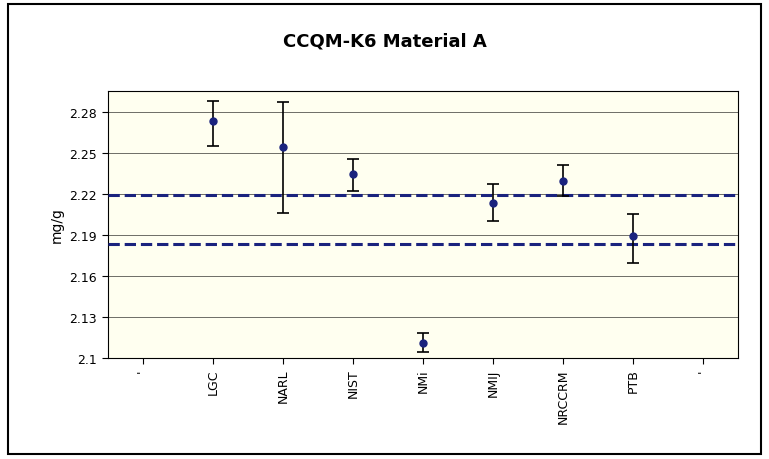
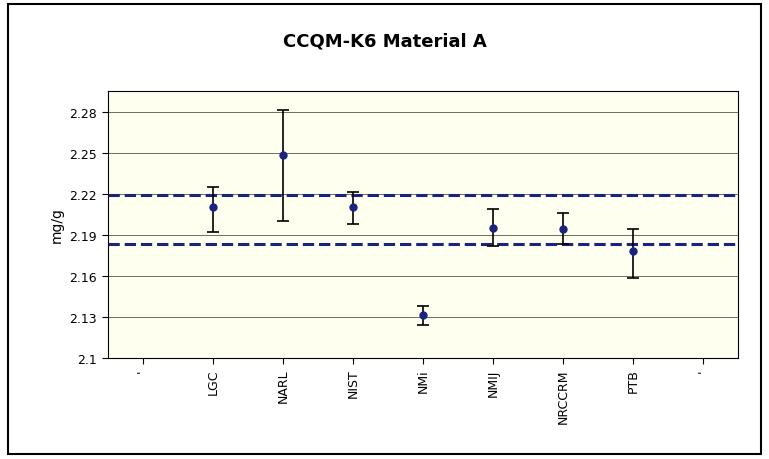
LGC: 2.273 -> 2.210
NARL: 2.254 -> 2.248
NIST: 2.234 -> 2.210
NMi: 2.111 -> 2.131
NMIJ: 2.213 -> 2.195
NRCCRM: 2.229 -> 2.194
PTB: 2.189 -> 2.178
